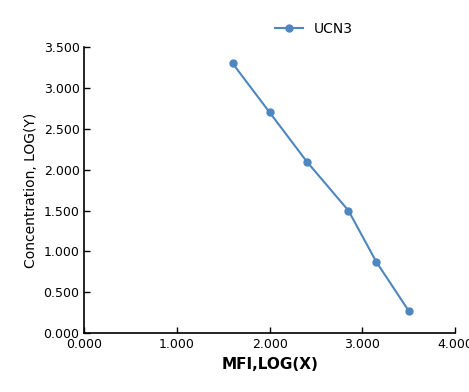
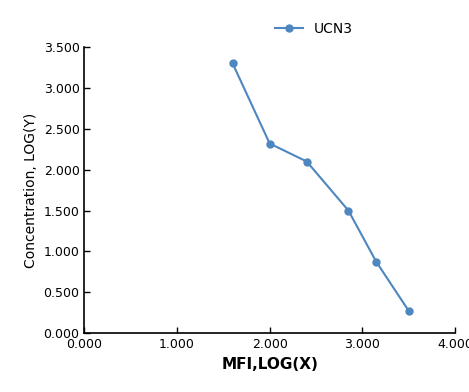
2.000: 2.70 -> 2.32
